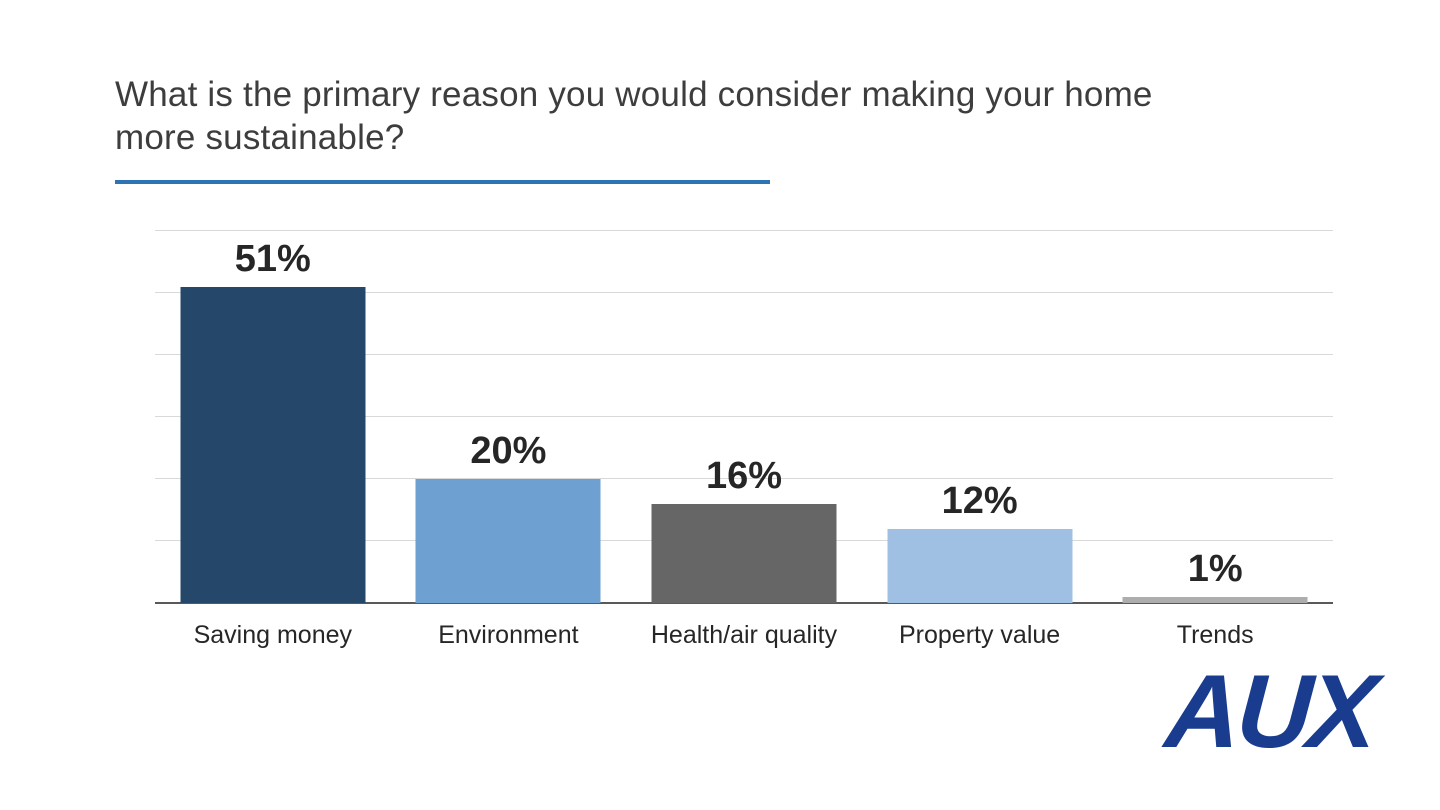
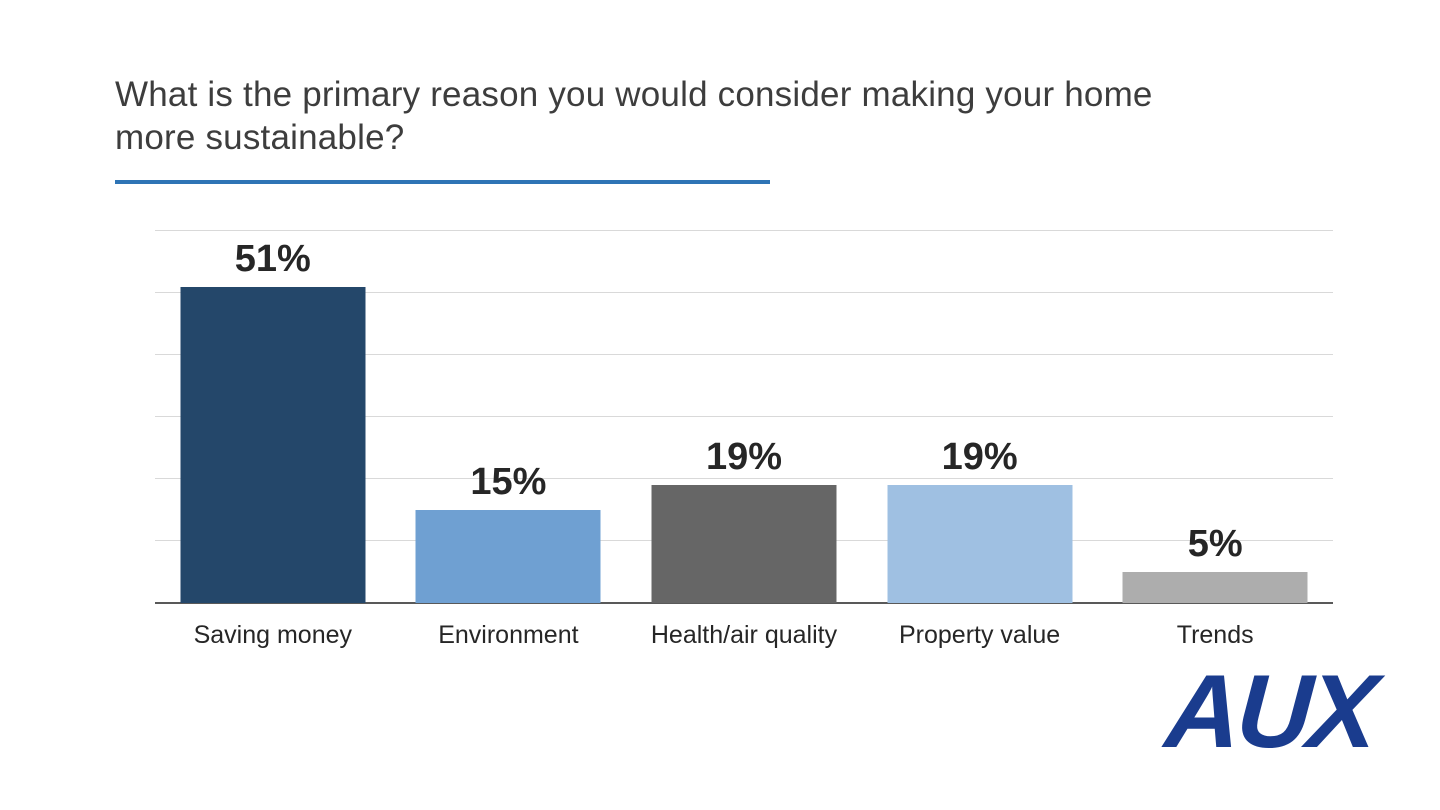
Environment: 20% -> 15%
Health/air quality: 16% -> 19%
Property value: 12% -> 19%
Trends: 1% -> 5%
